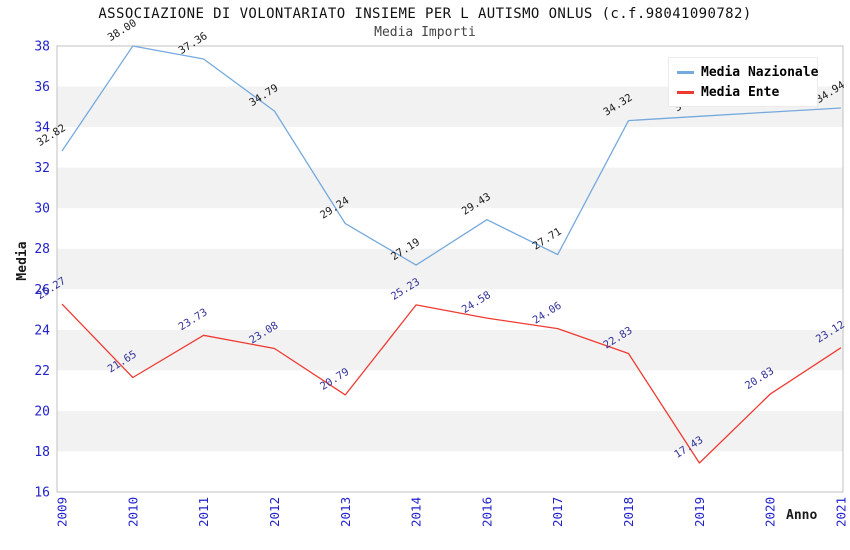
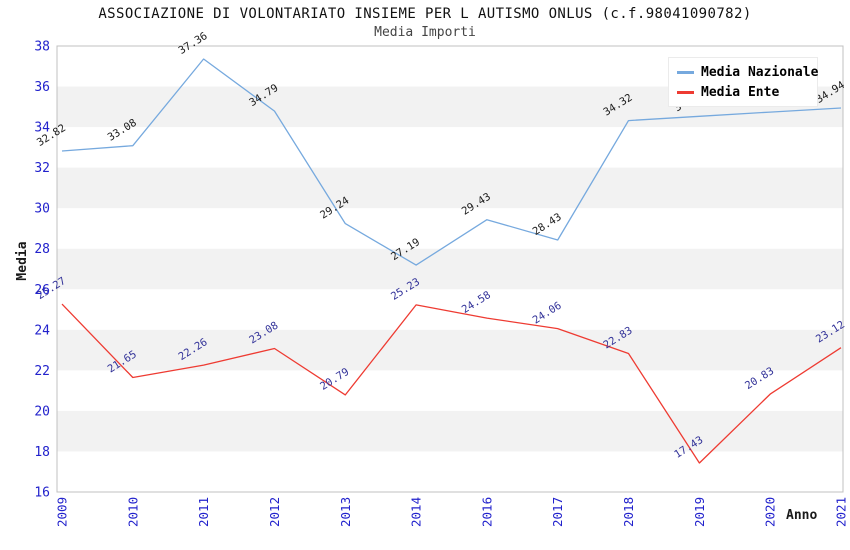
Media Nazionale/2010: 38.00 -> 33.08
Media Ente/2011: 23.73 -> 22.26
Media Nazionale/2017: 27.71 -> 28.43
